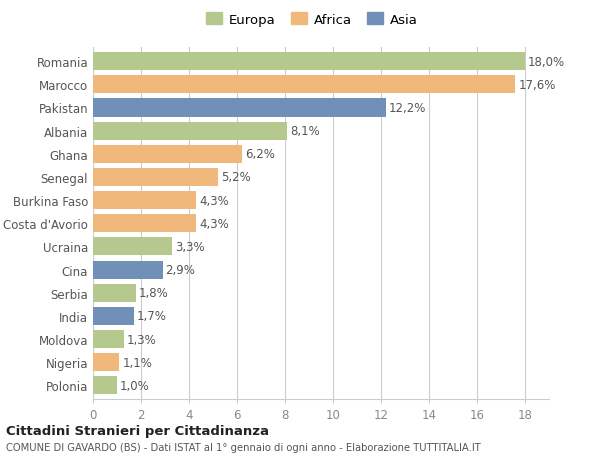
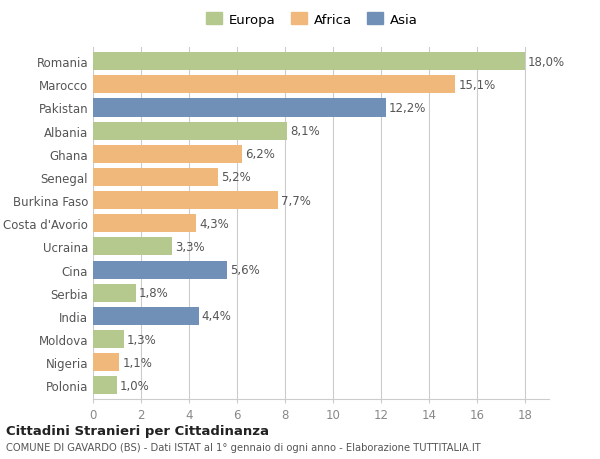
Marocco: 17,6% -> 15,1%
Burkina Faso: 4,3% -> 7,7%
Cina: 2,9% -> 5,6%
India: 1,7% -> 4,4%
